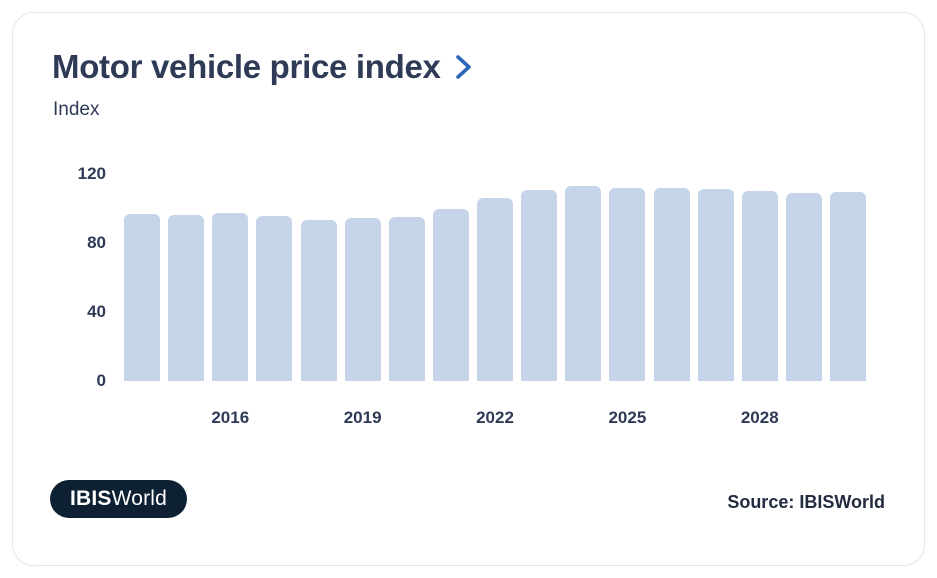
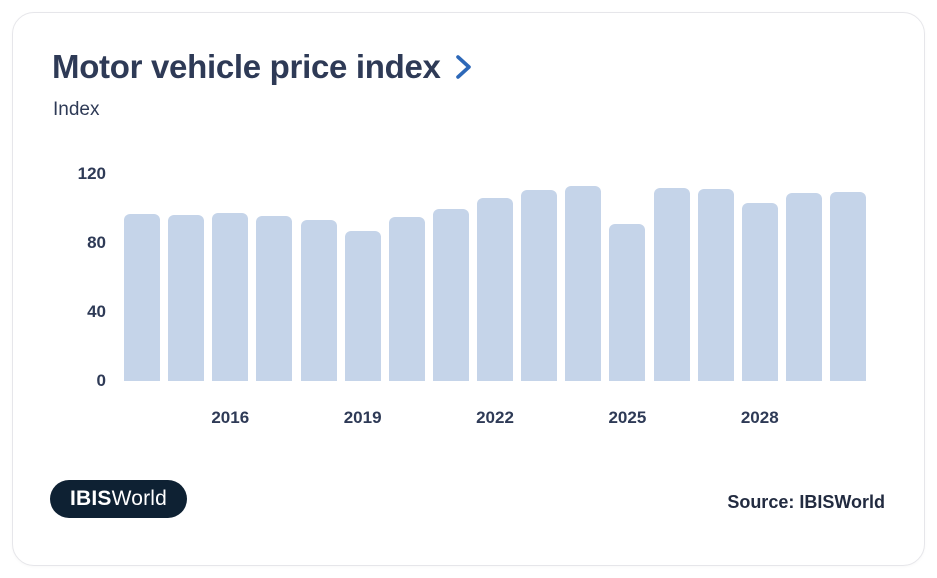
2019: 94 -> 87
2025: 112 -> 91
2028: 110 -> 103
